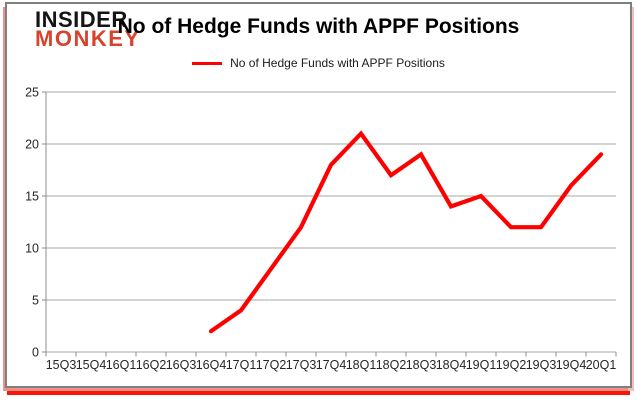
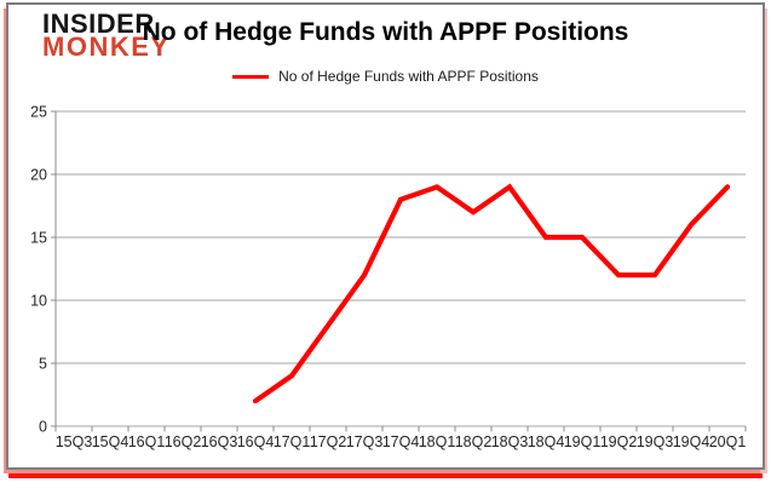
18Q1: 21 -> 19
18Q4: 14 -> 15
